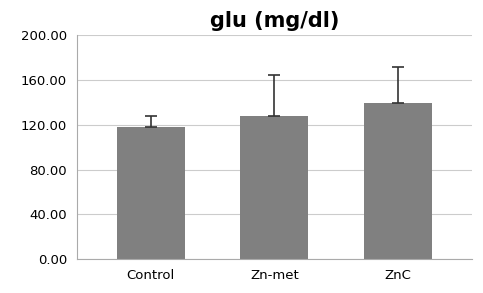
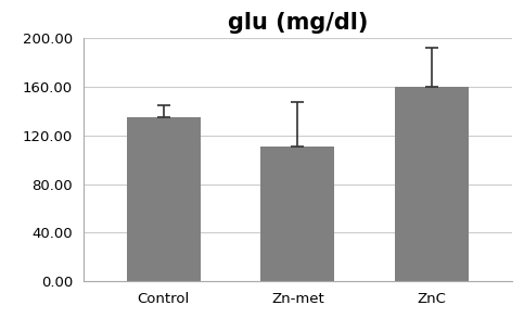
Control: 118 -> 135
Zn-met: 128 -> 111
ZnC: 140 -> 160
